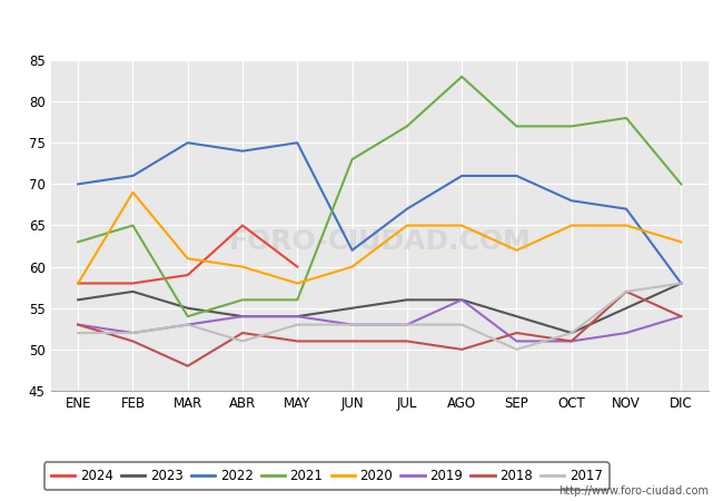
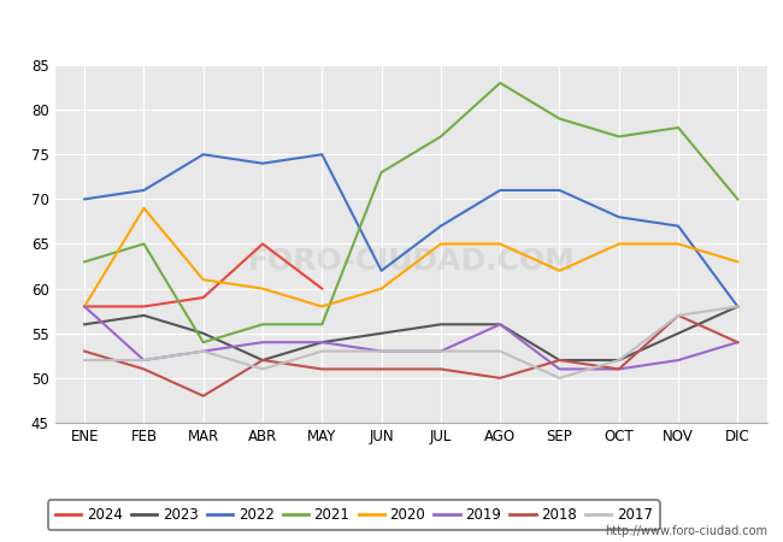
2019/ENE: 53 -> 58
2023/ABR: 54 -> 52
2023/SEP: 54 -> 52
2021/SEP: 77 -> 79
